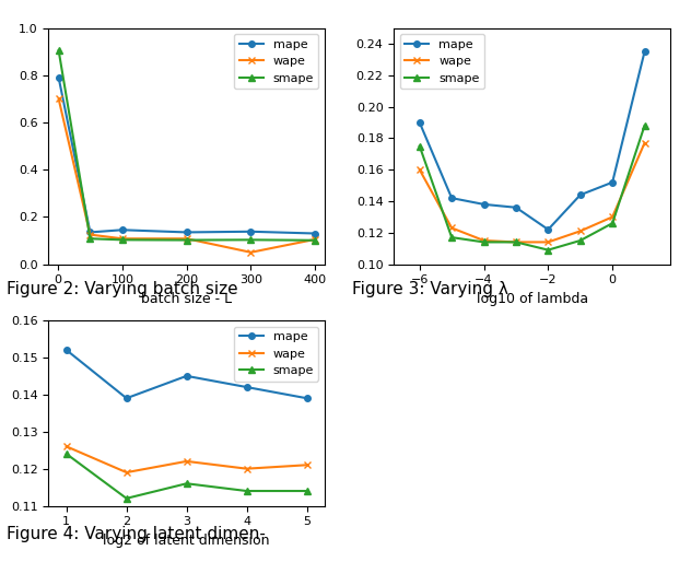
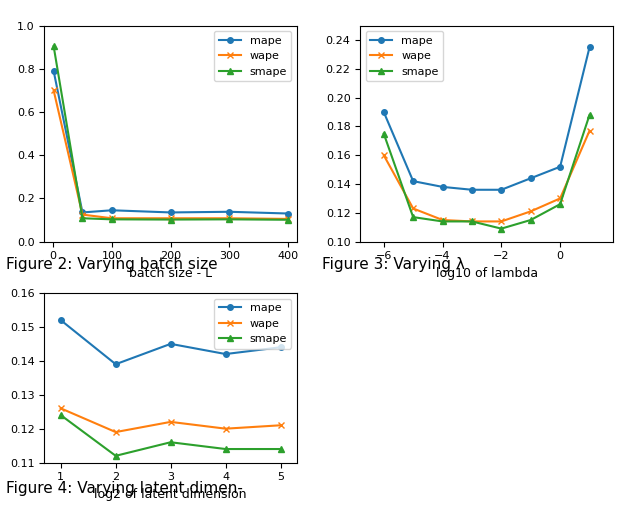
wape/300: 0.050 -> 0.108
mape/−2: 0.122 -> 0.136
mape/5: 0.139 -> 0.144
